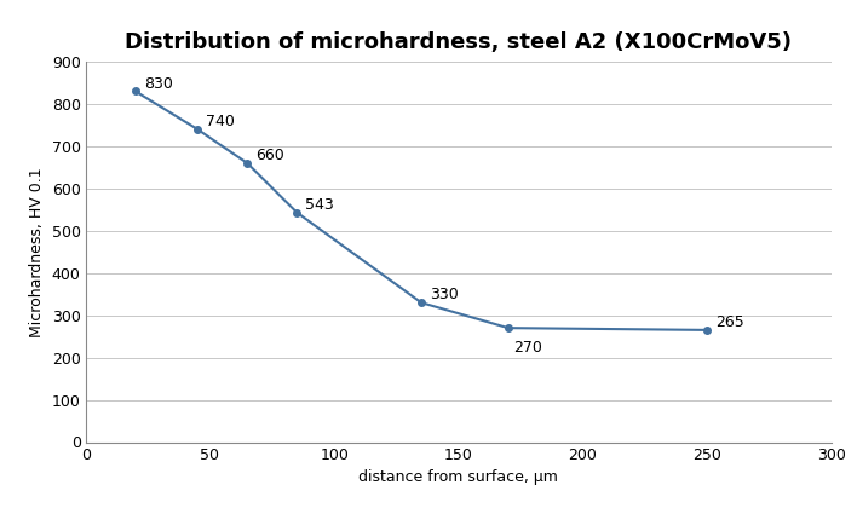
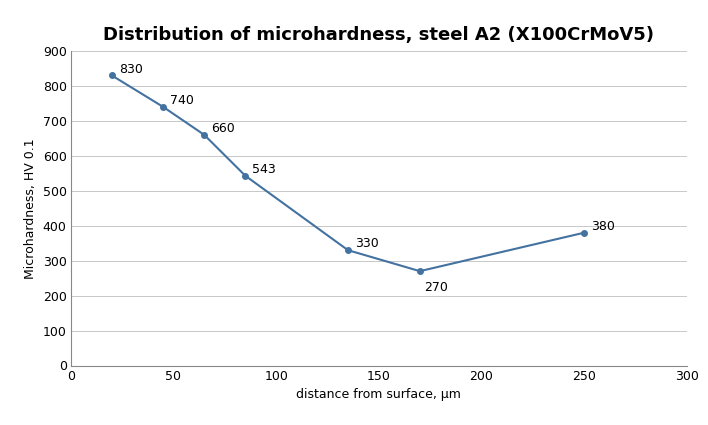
250: 265 -> 380
